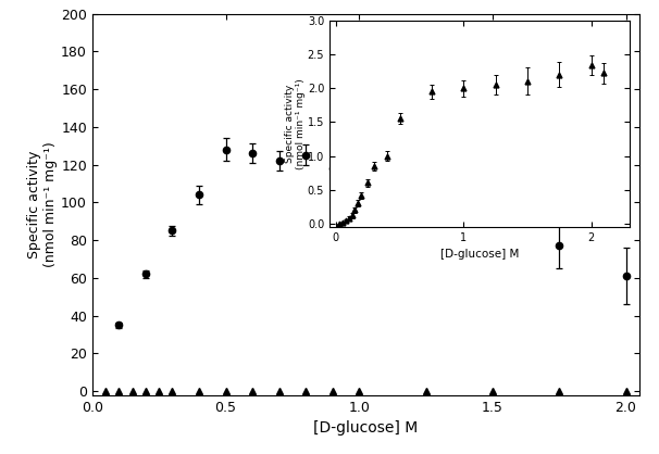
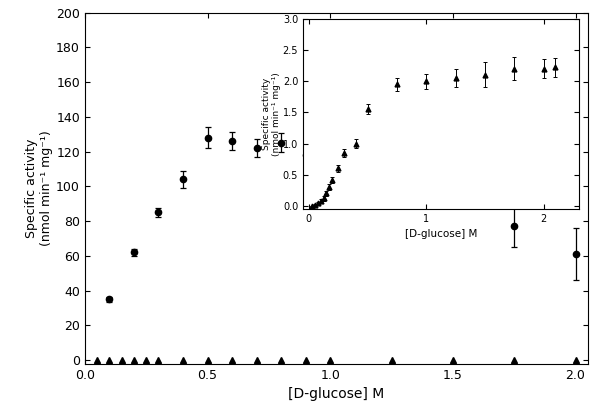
2: 2.34 -> 2.20
